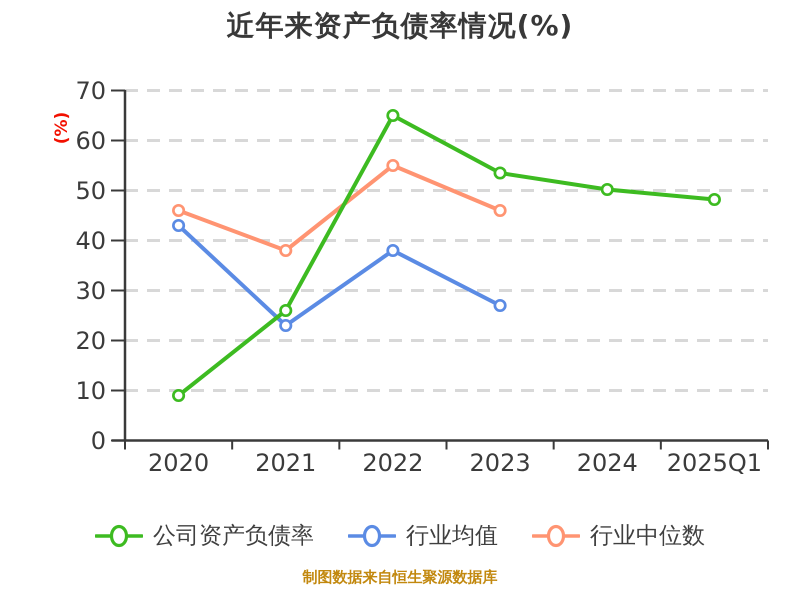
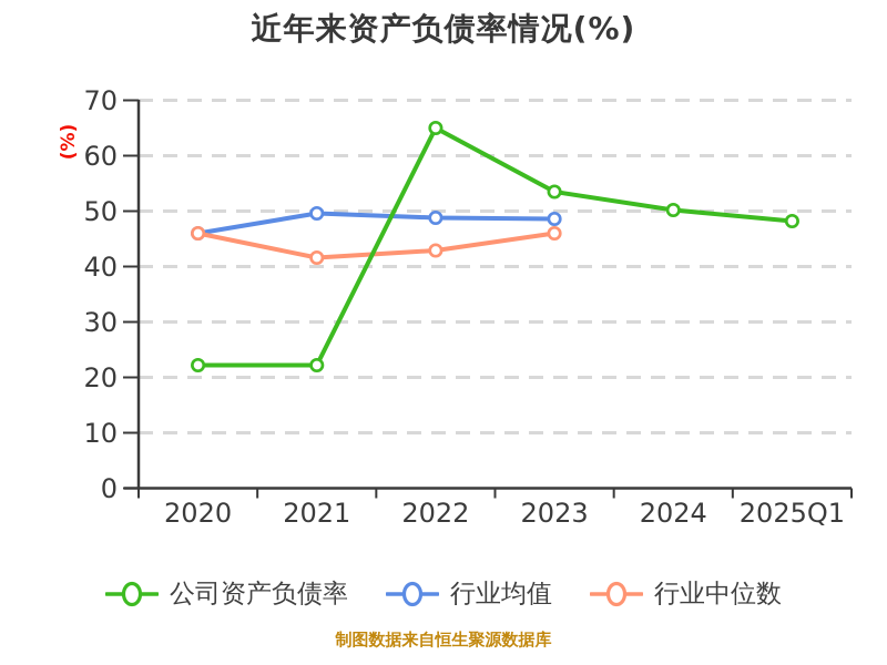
公司资产负债率/2020: 9 -> 22
行业均值/2020: 43 -> 46
公司资产负债率/2021: 26 -> 22
行业均值/2021: 23 -> 50
行业中位数/2021: 38 -> 42
行业均值/2022: 38 -> 49
行业中位数/2022: 55 -> 43
行业均值/2023: 27 -> 49
